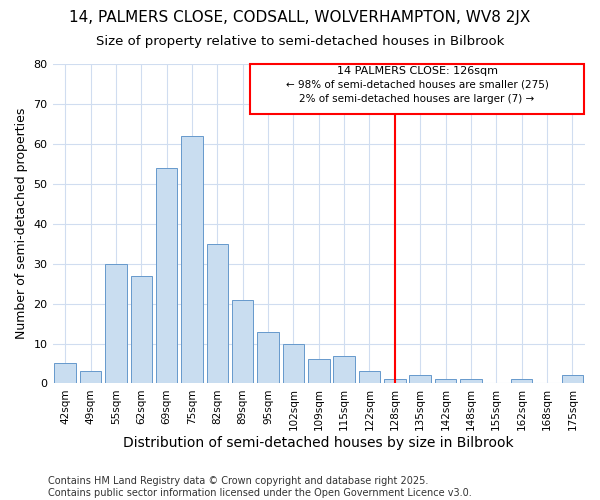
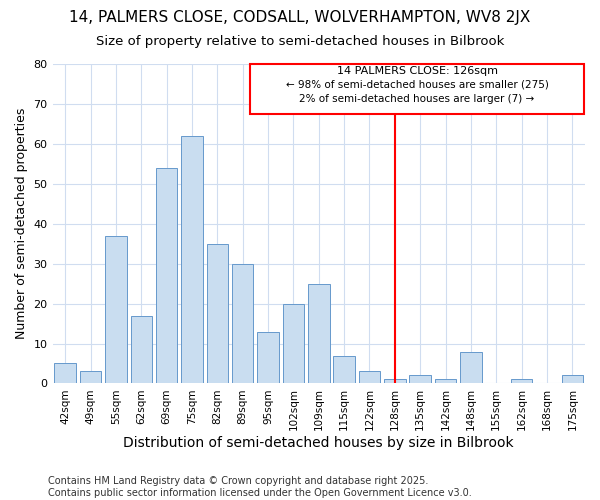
55sqm: 30 -> 37
62sqm: 27 -> 17
89sqm: 21 -> 30
102sqm: 10 -> 20
109sqm: 6 -> 25
148sqm: 1 -> 8
